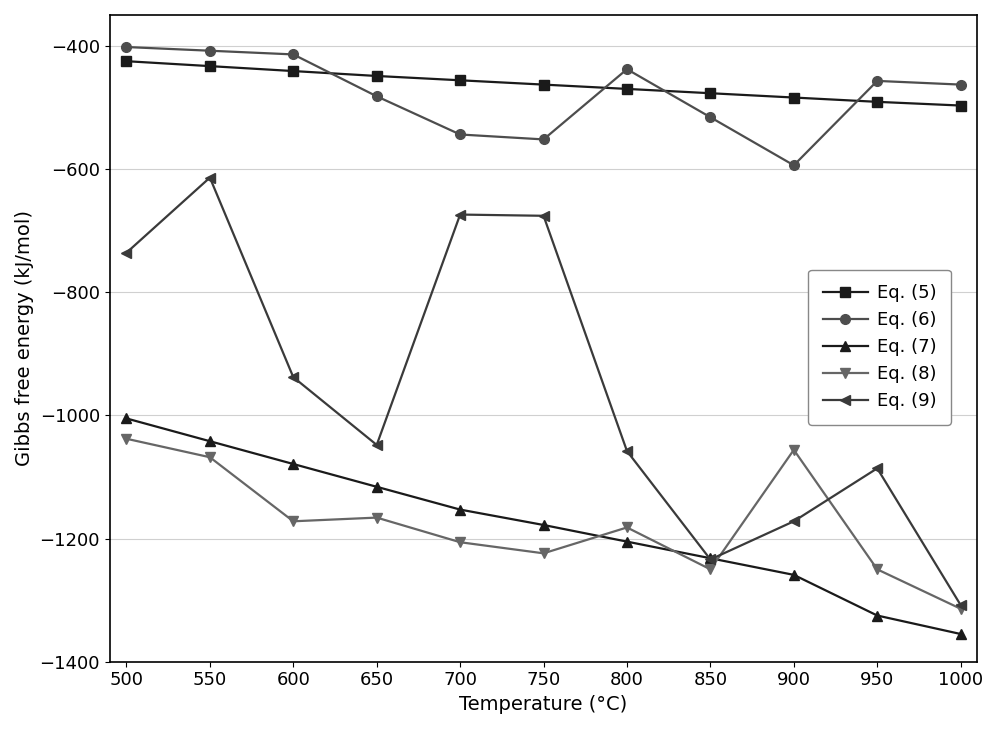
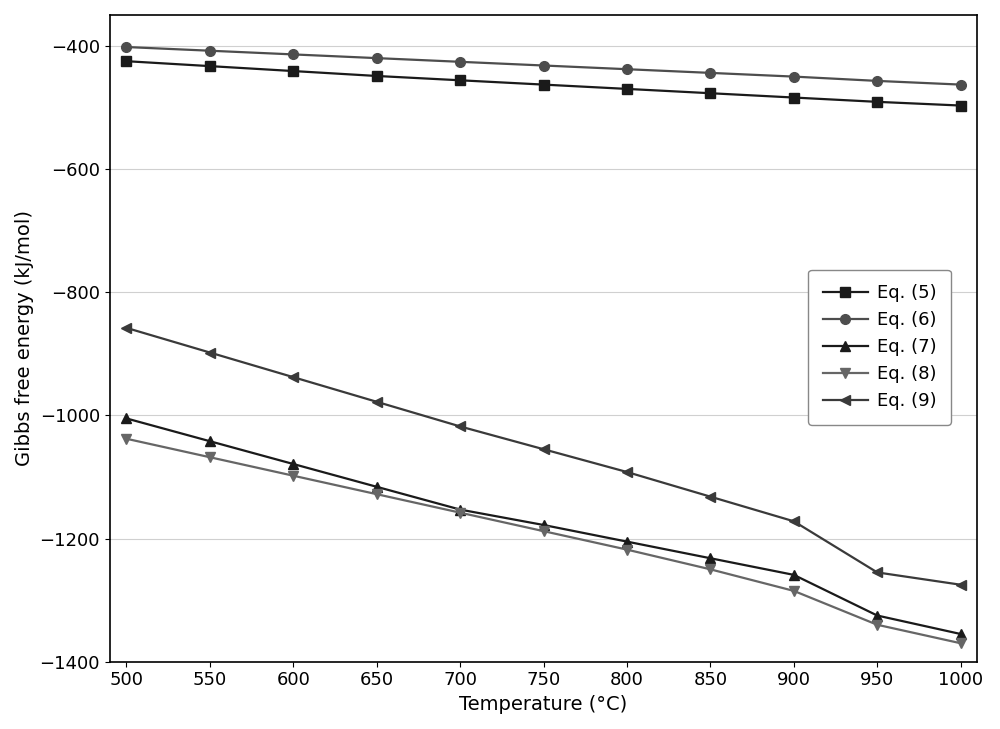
Eq. (9)/500: -736 -> -858
Eq. (9)/550: -614 -> -898
Eq. (8)/600: -1172 -> -1098
Eq. (6)/650: -482 -> -420
Eq. (8)/650: -1166 -> -1128
Eq. (9)/650: -1048 -> -978
Eq. (6)/700: -544 -> -426
Eq. (8)/700: -1206 -> -1158
Eq. (9)/700: -674 -> -1018
Eq. (6)/750: -552 -> -432
Eq. (8)/750: -1224 -> -1188
Eq. (9)/750: -676 -> -1055
Eq. (8)/800: -1182 -> -1218
Eq. (9)/800: -1058 -> -1092
Eq. (6)/850: -516 -> -444
Eq. (9)/850: -1234 -> -1132
Eq. (6)/900: -594 -> -450
Eq. (8)/900: -1056 -> -1285
Eq. (8)/950: -1250 -> -1340
Eq. (9)/950: -1086 -> -1255
Eq. (8)/1000: -1314 -> -1370
Eq. (9)/1000: -1308 -> -1275
